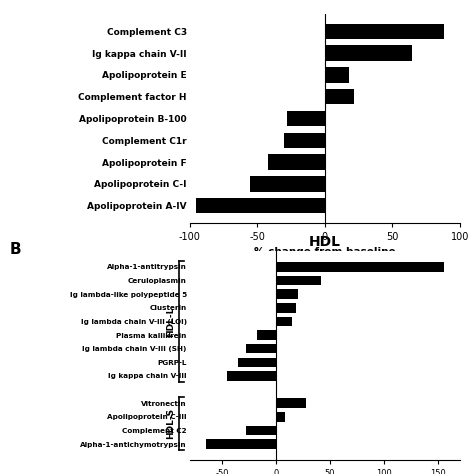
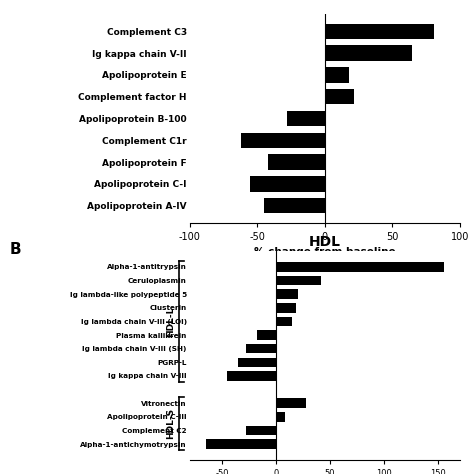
Complement C3: 88 -> 81
Complement C1r: -30 -> -62
Apolipoprotein A-IV: -95 -> -45
